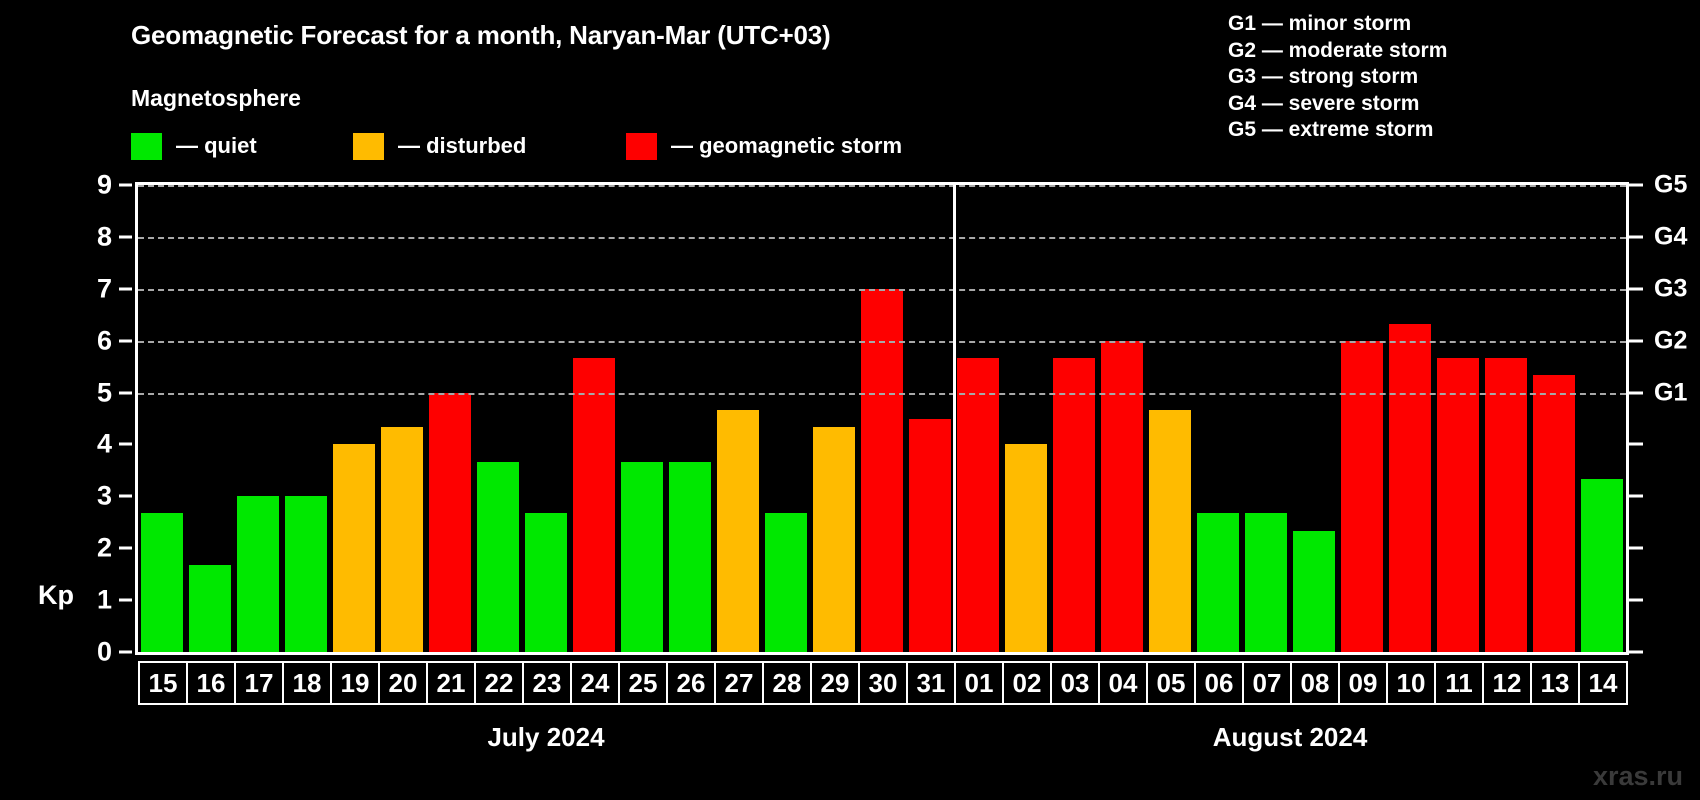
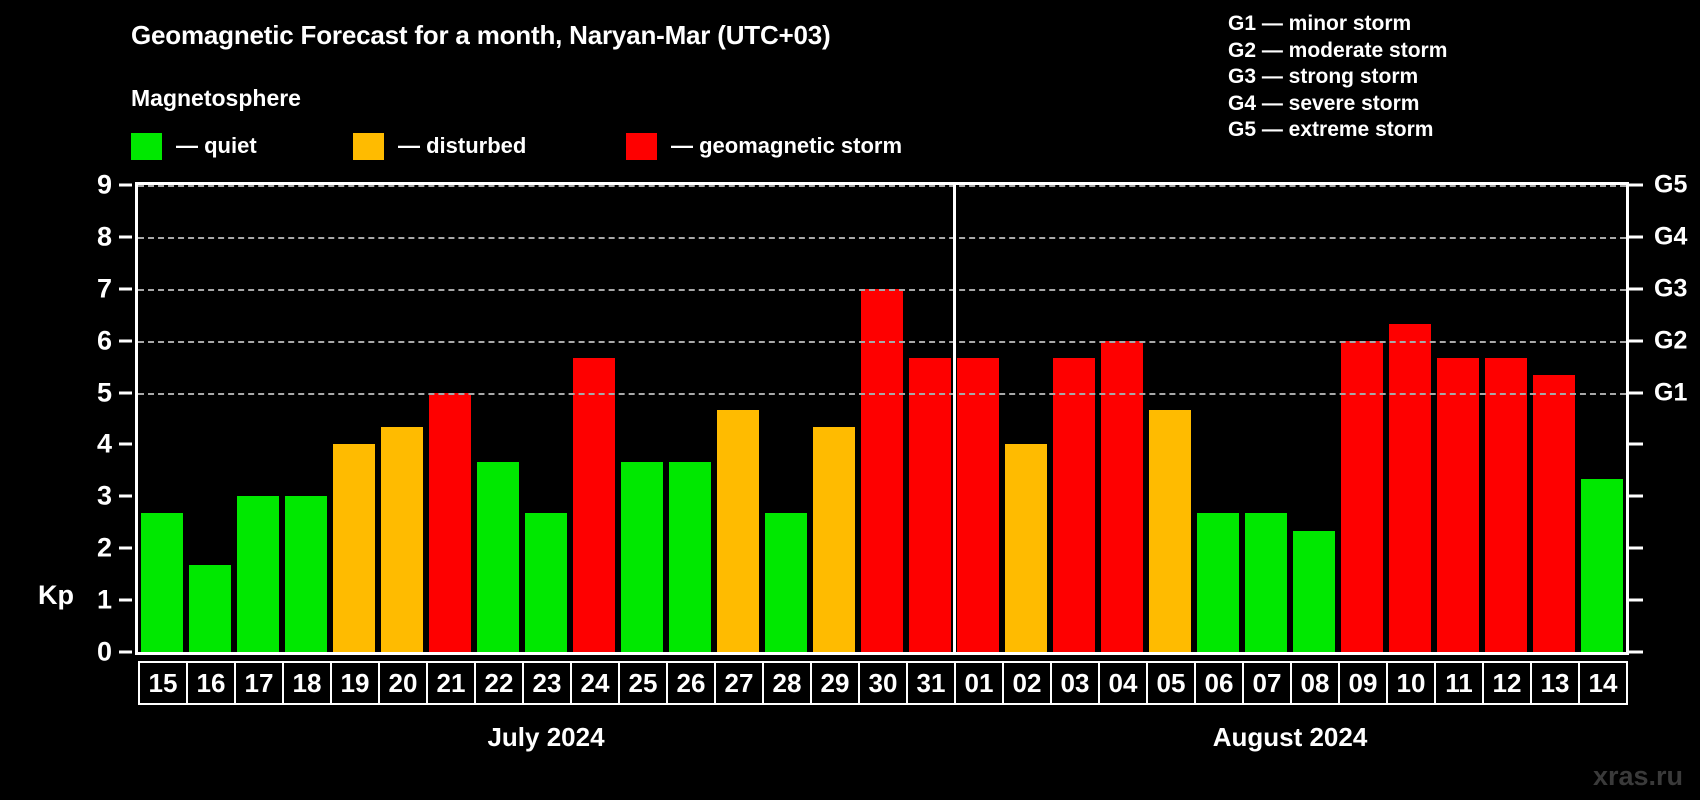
31: 4.5 -> 5.7
